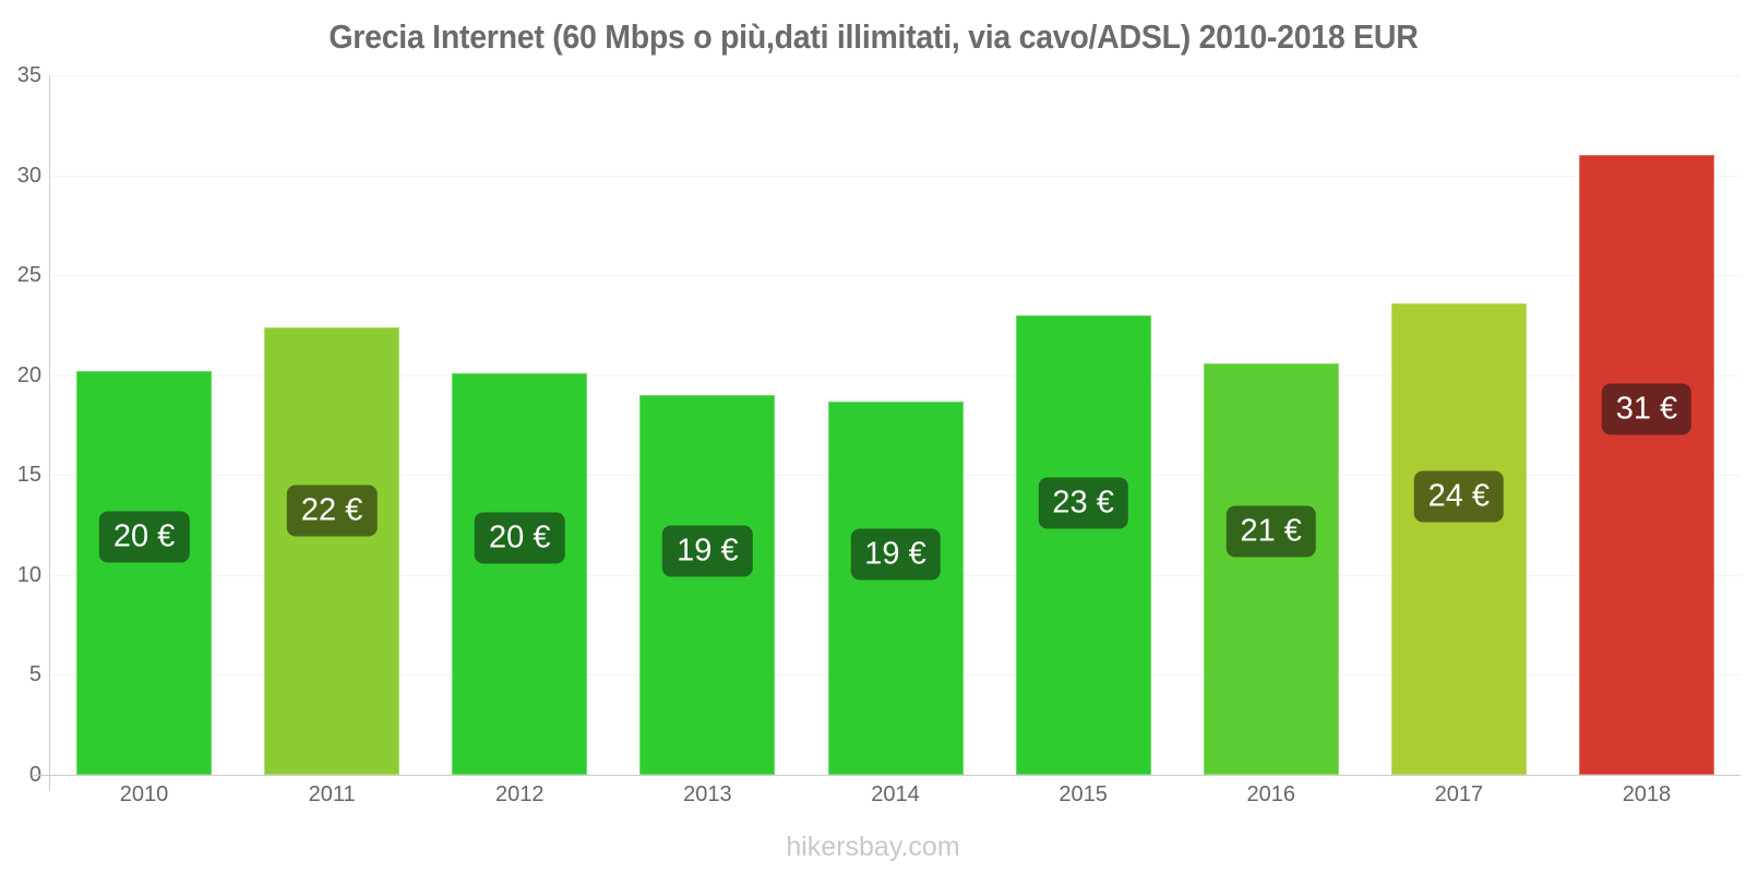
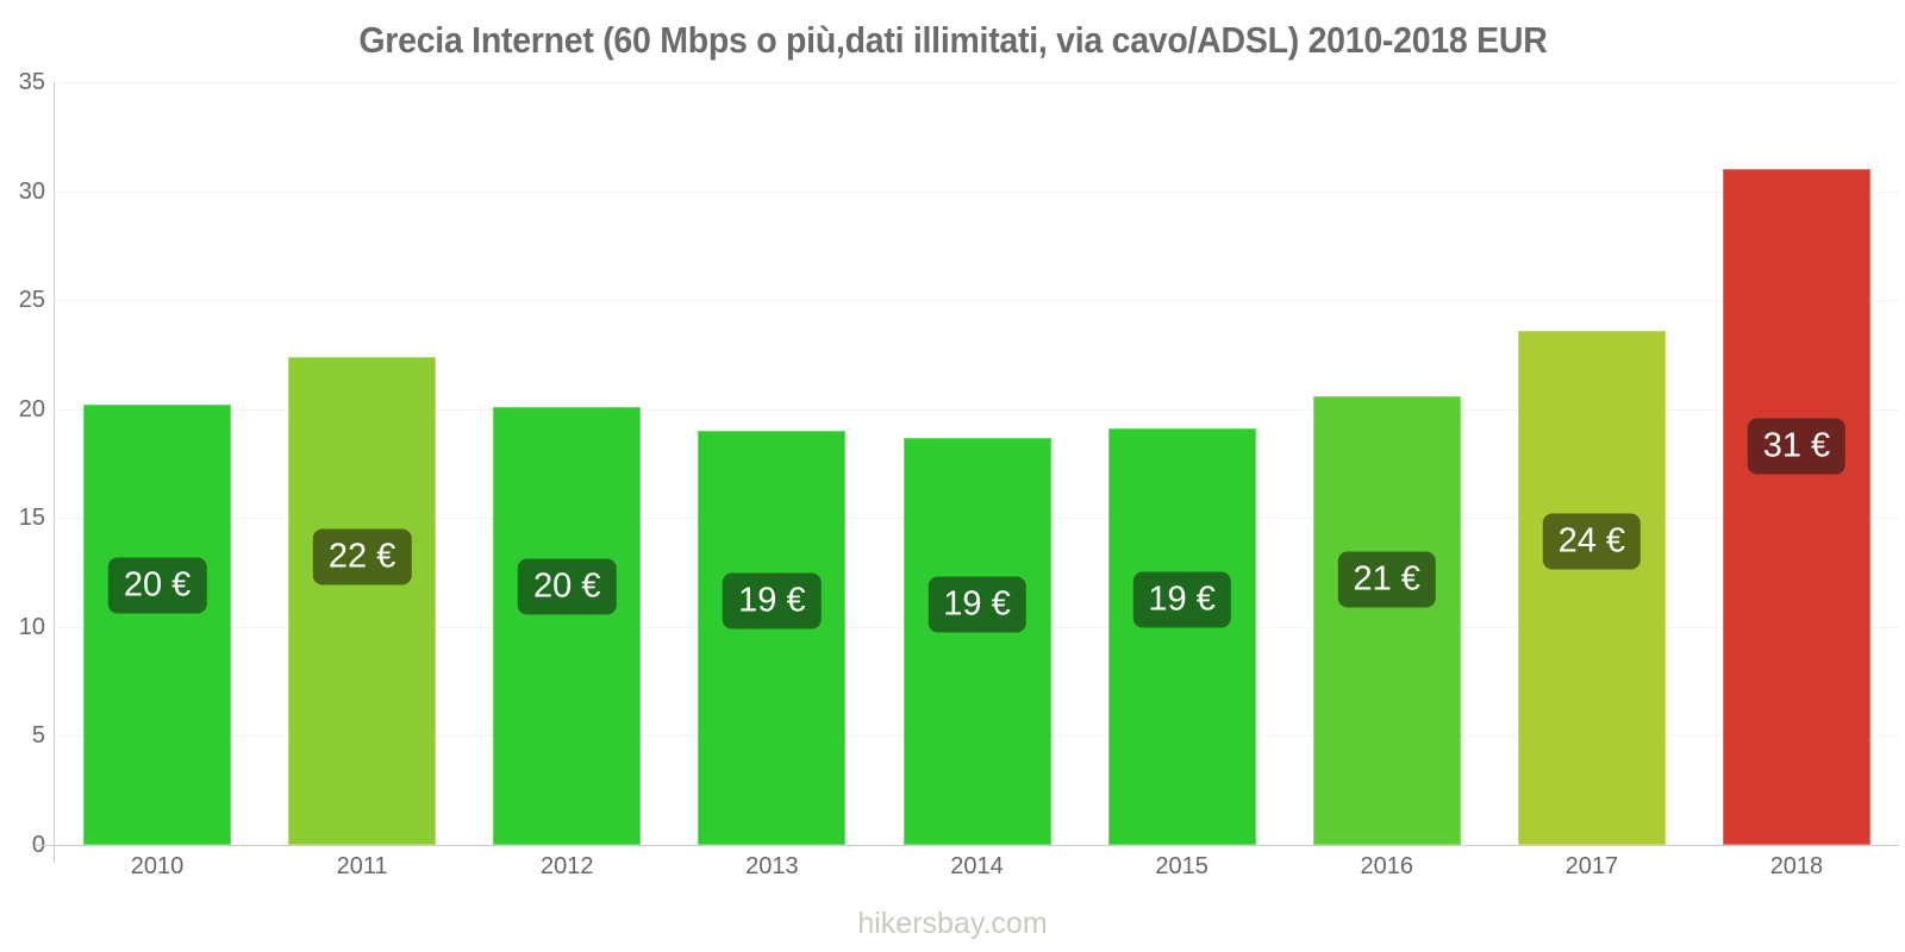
2015: 23 -> 19
